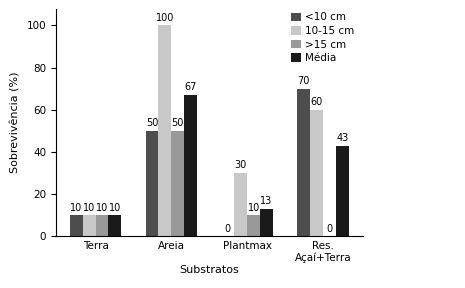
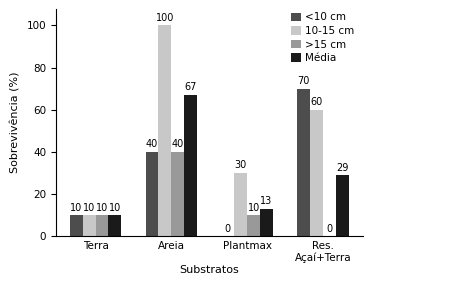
<10 cm/Areia: 50 -> 40
>15 cm/Areia: 50 -> 40
Média/Res. Açaí+Terra: 43 -> 29
